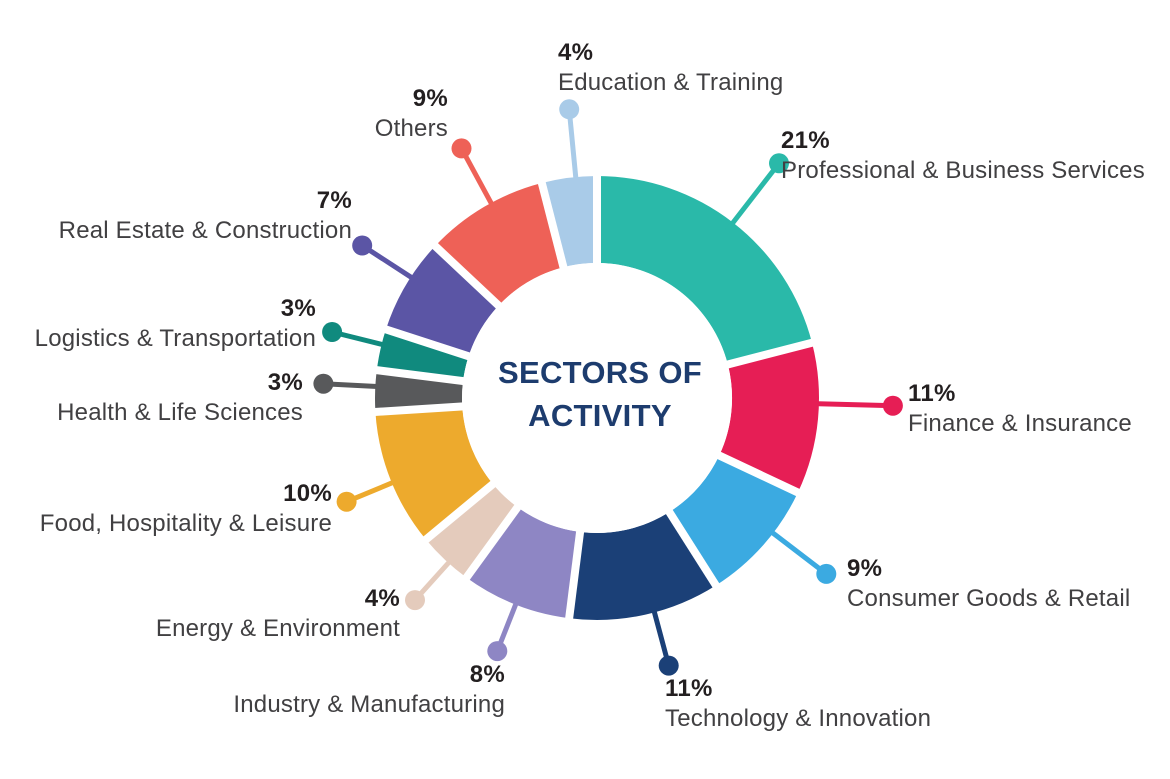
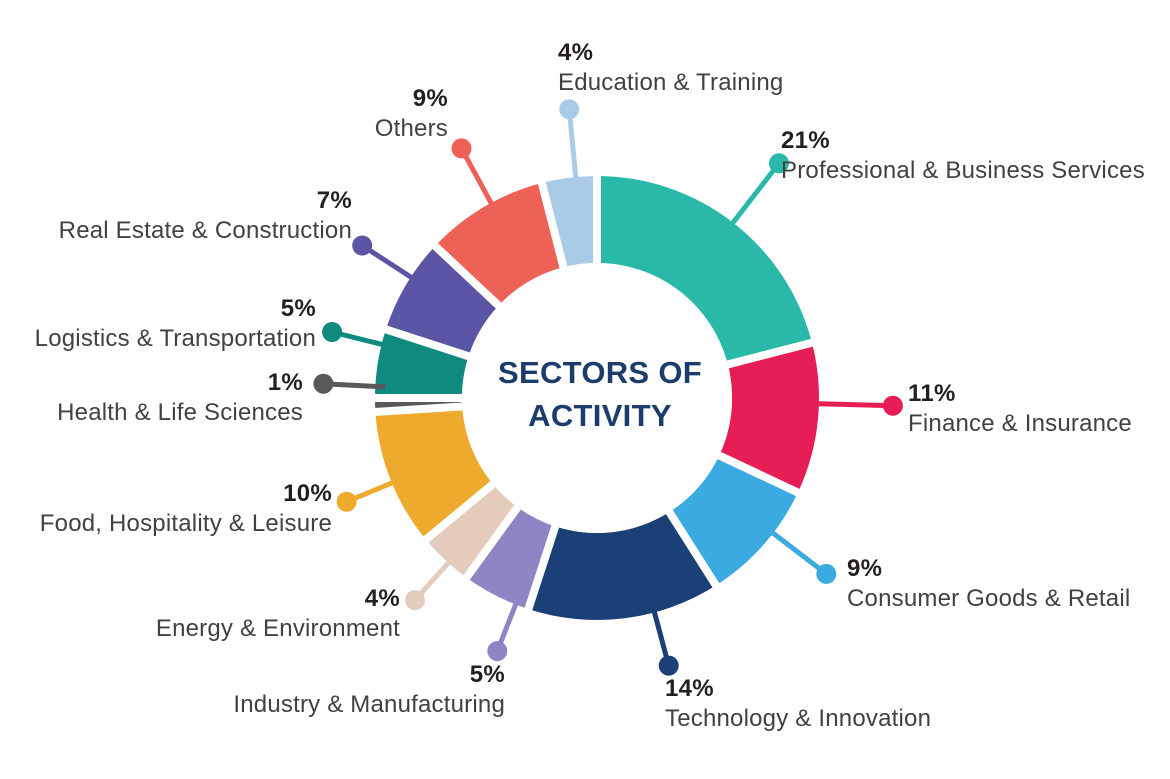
Technology & Innovation: 11% -> 14%
Industry & Manufacturing: 8% -> 5%
Health & Life Sciences: 3% -> 1%
Logistics & Transportation: 3% -> 5%
